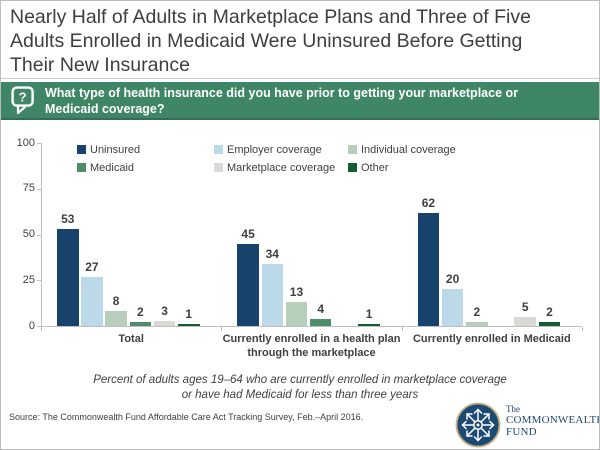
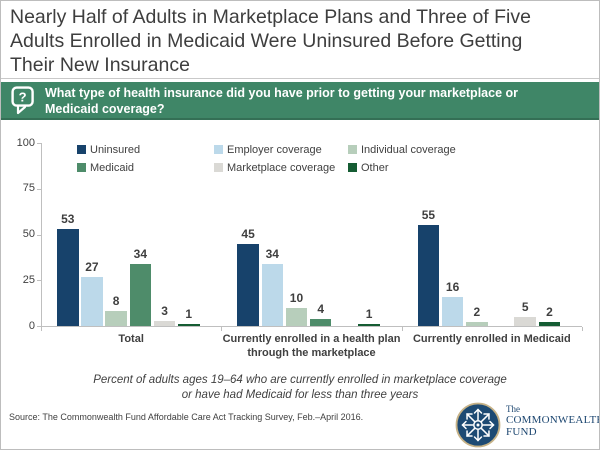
Medicaid/Total: 2 -> 34
Individual coverage/Currently enrolled in a health plan through the marketplace: 13 -> 10
Uninsured/Currently enrolled in Medicaid: 62 -> 55
Employer coverage/Currently enrolled in Medicaid: 20 -> 16
